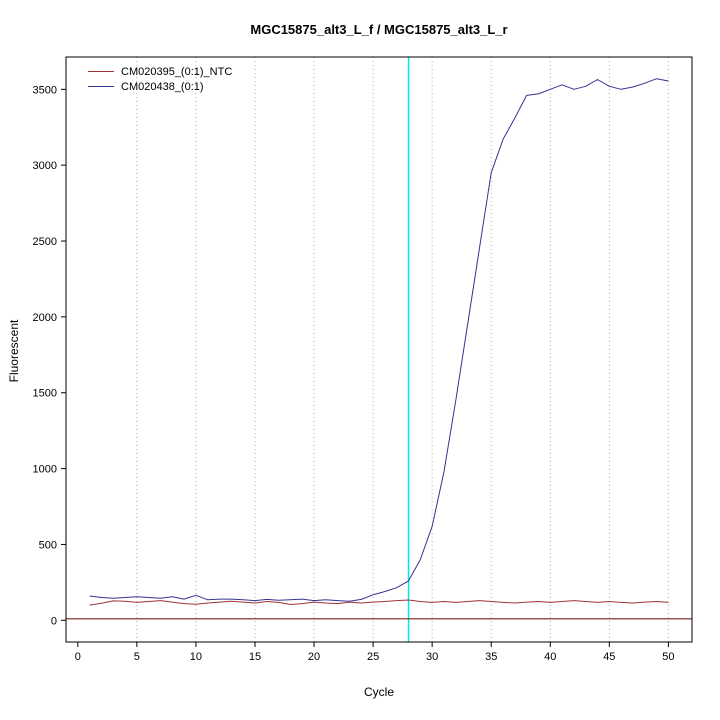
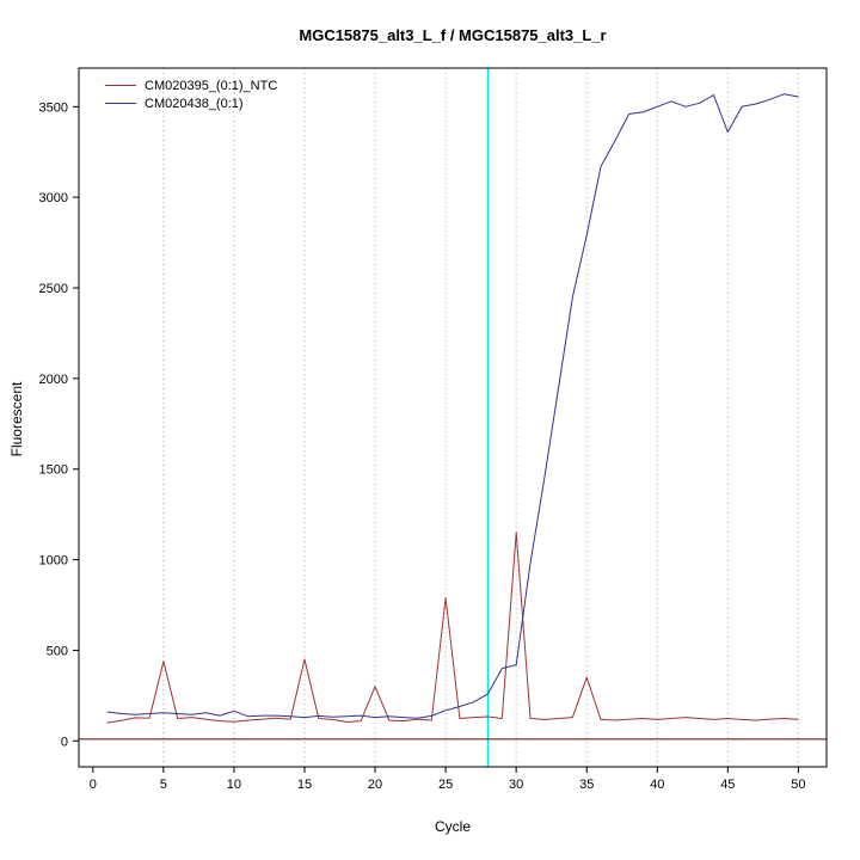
CM020395_(0:1)_NTC/5: 120 -> 440
CM020395_(0:1)_NTC/15: 110 -> 450
CM020395_(0:1)_NTC/20: 120 -> 300
CM020395_(0:1)_NTC/25: 120 -> 790
CM020395_(0:1)_NTC/30: 120 -> 1150
CM020438_(0:1)/30: 620 -> 420
CM020395_(0:1)_NTC/35: 120 -> 350
CM020438_(0:1)/35: 2950 -> 2790
CM020438_(0:1)/45: 3520 -> 3360
